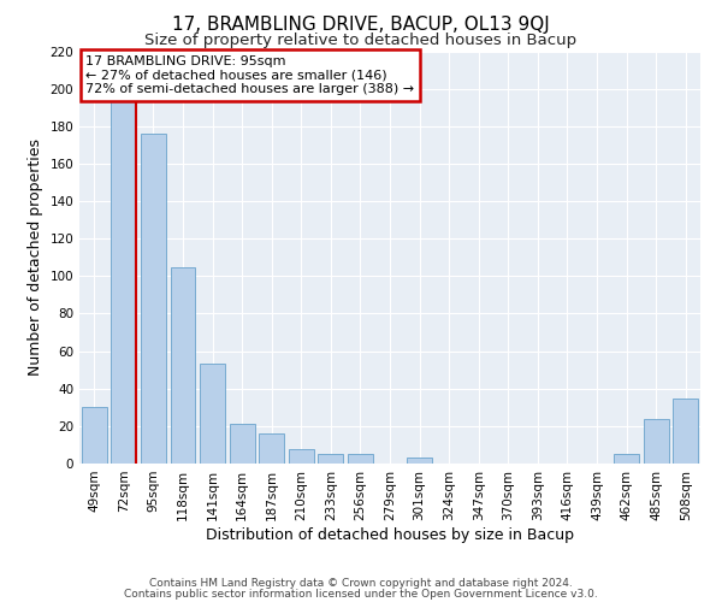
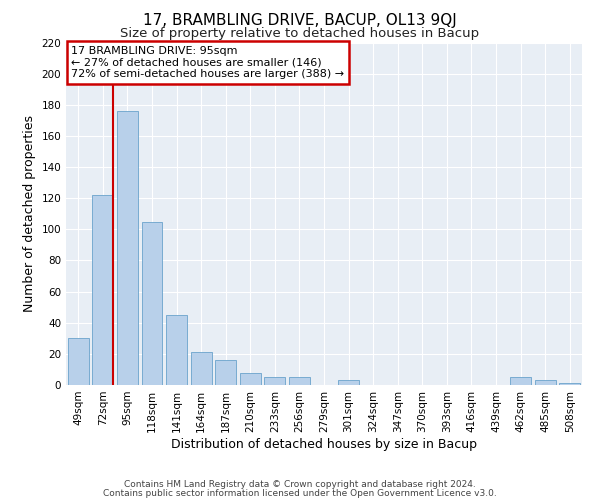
72sqm: 194 -> 122
141sqm: 53 -> 45
485sqm: 24 -> 3
508sqm: 35 -> 1
